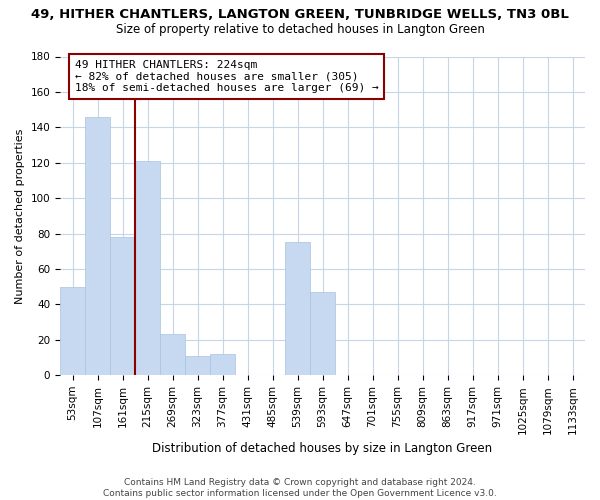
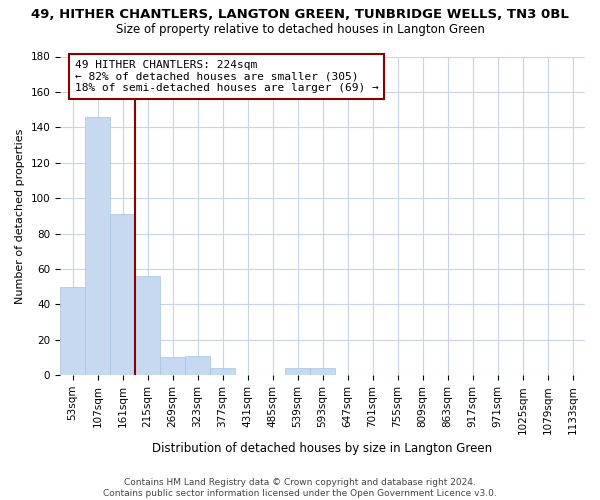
161sqm: 78 -> 91
215sqm: 121 -> 56
269sqm: 23 -> 10
377sqm: 12 -> 4
539sqm: 75 -> 4
593sqm: 47 -> 4
